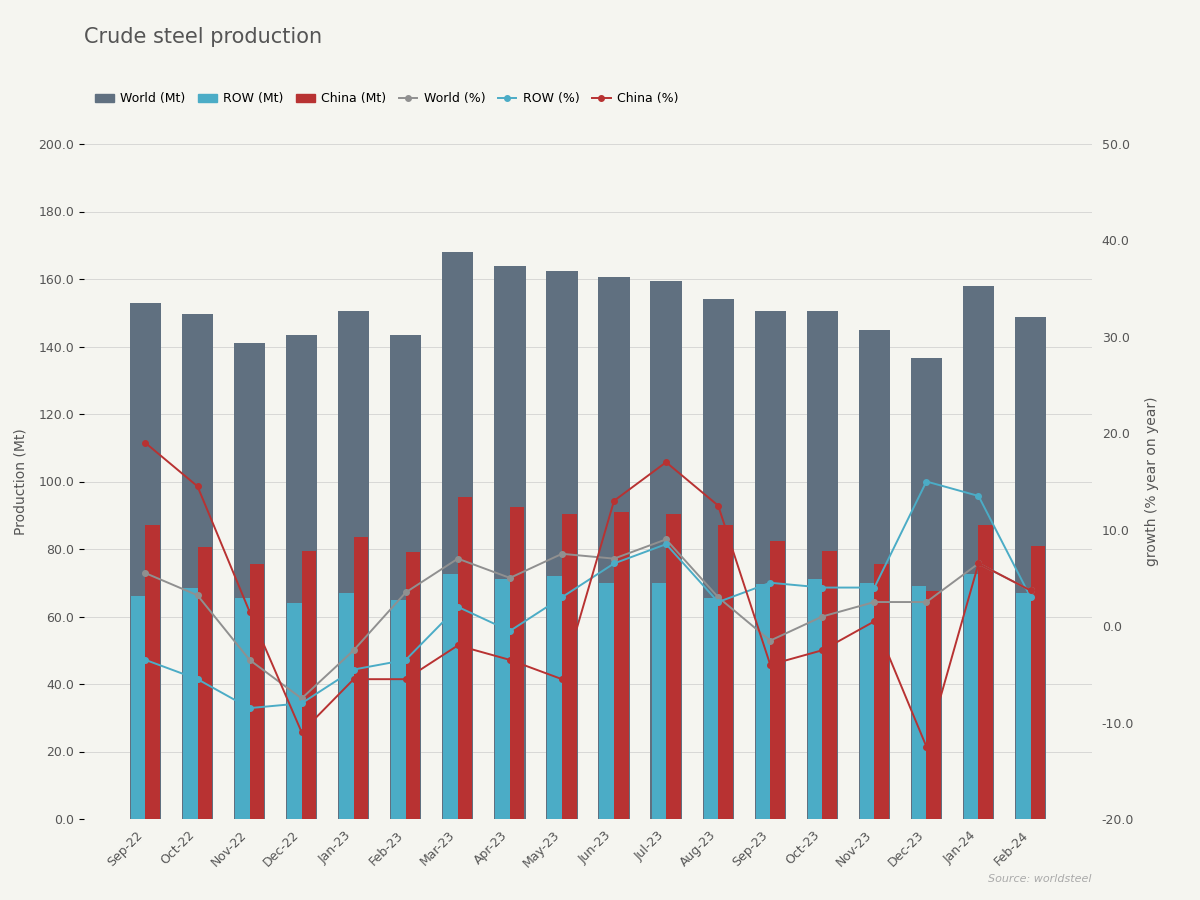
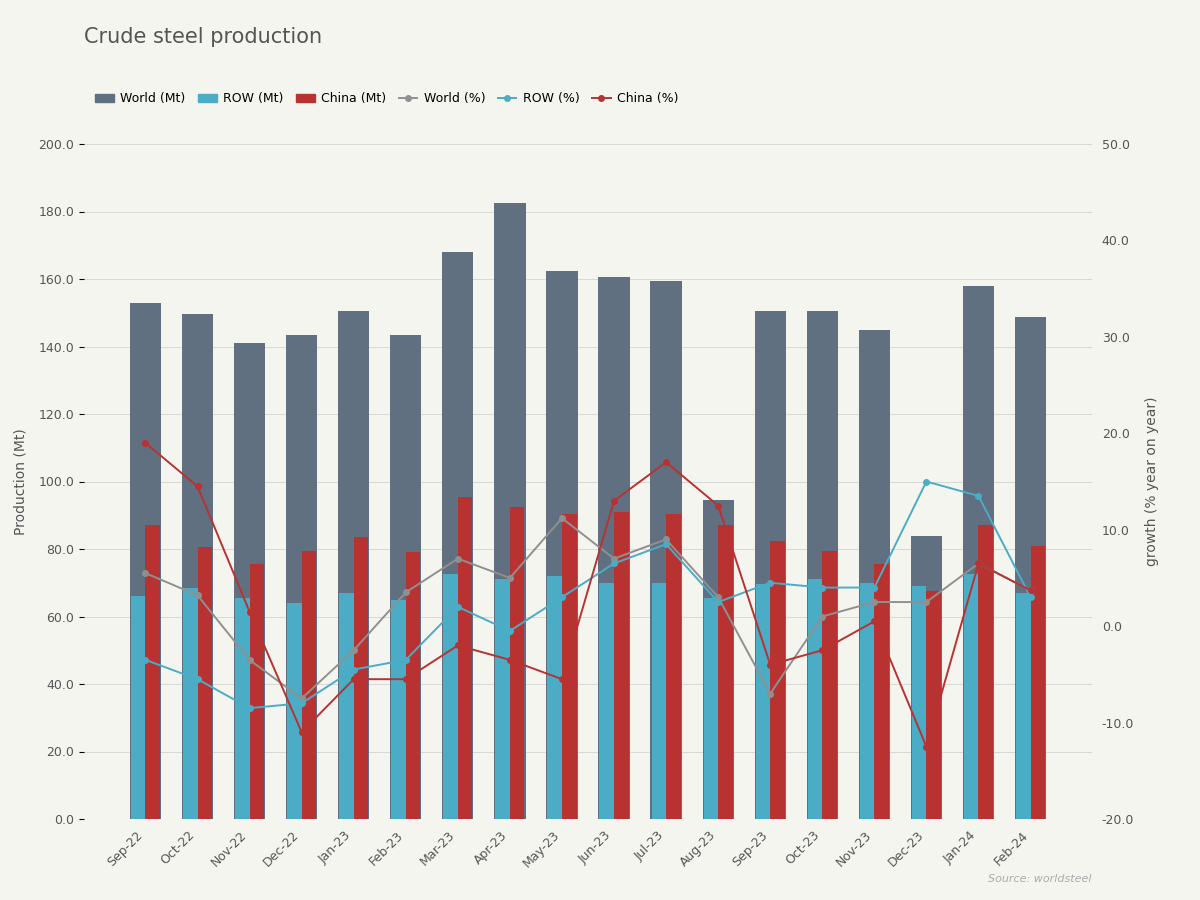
World (Mt)/Apr-23: 164.0 -> 182.5
World (%)/May-23: 7.5 -> 11.2
World (Mt)/Aug-23: 154.0 -> 94.5
World (%)/Sep-23: -1.5 -> -7.0
World (Mt)/Dec-23: 136.5 -> 84.0
